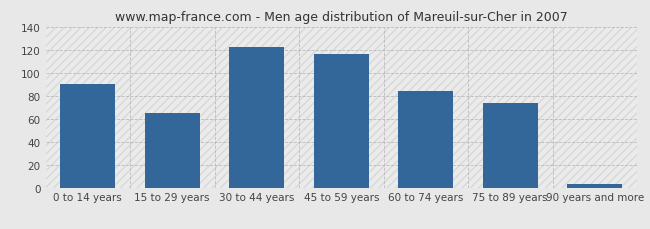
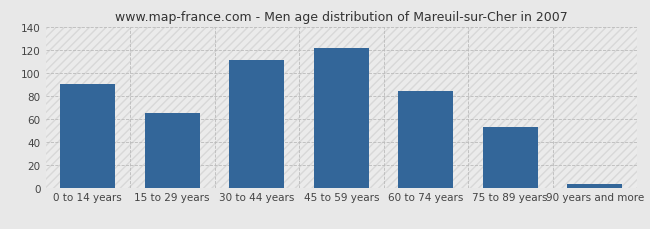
30 to 44 years: 122 -> 111
45 to 59 years: 116 -> 121
75 to 89 years: 74 -> 53
